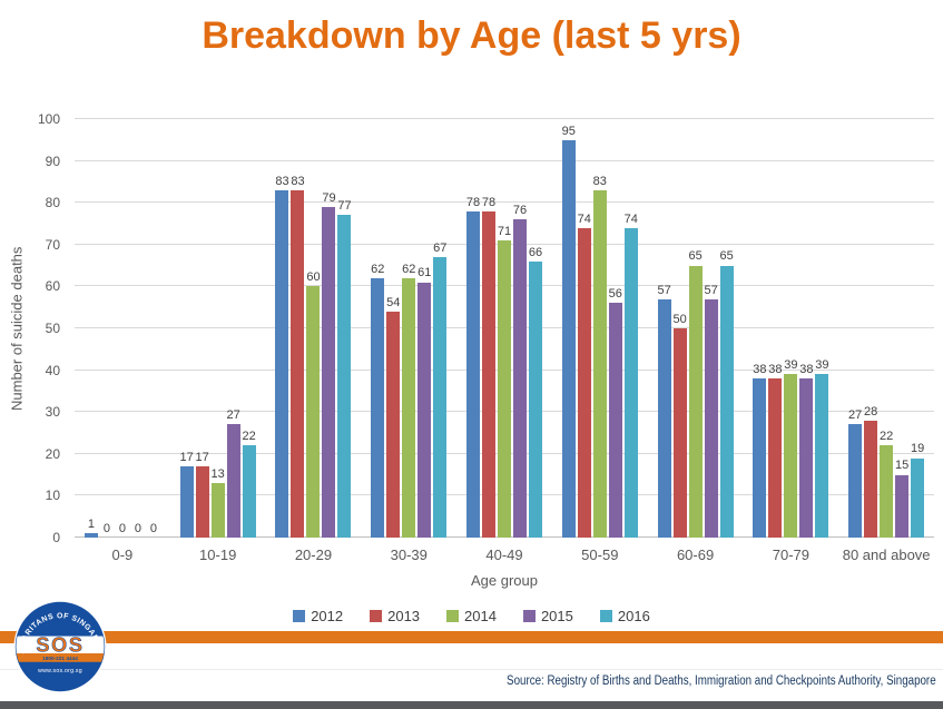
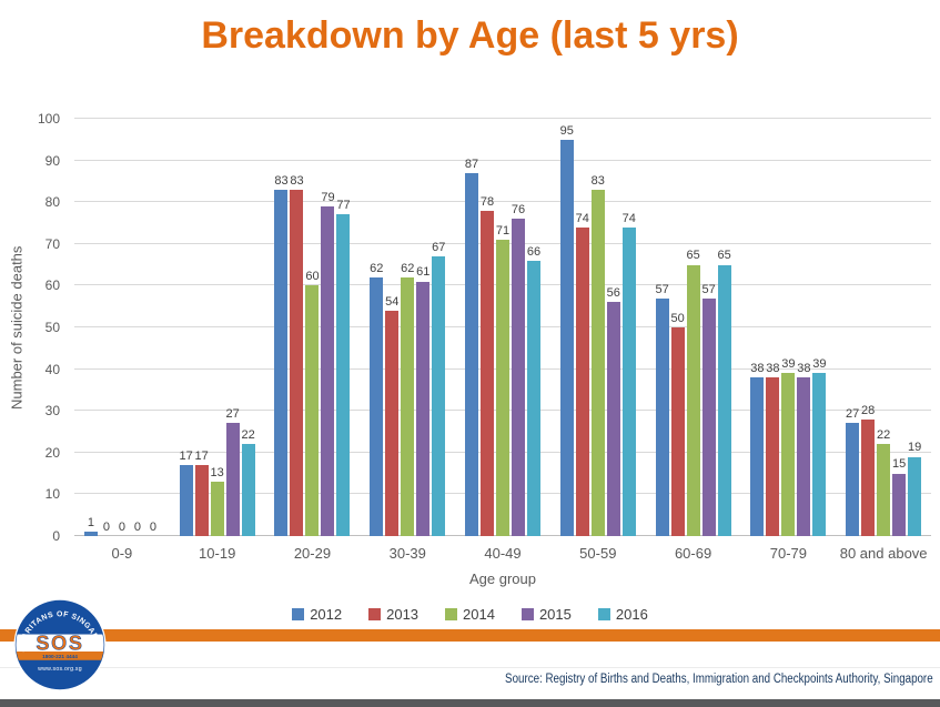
2012/40-49: 78 -> 87
